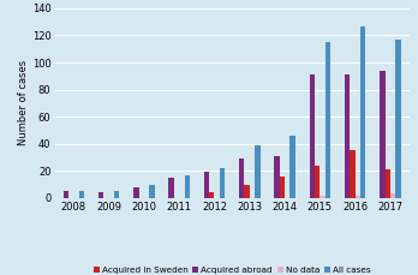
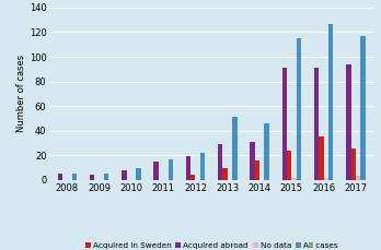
All cases/2013: 39 -> 51
Acquired in Sweden/2017: 21 -> 26
